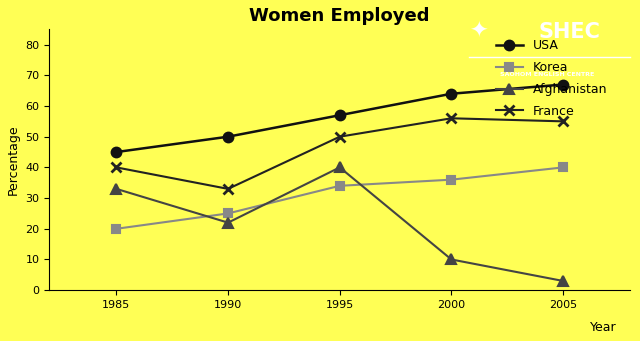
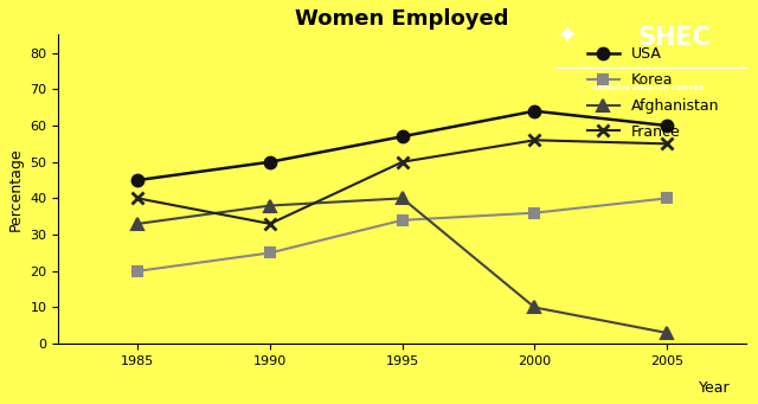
Afghanistan/1990: 22 -> 38
USA/2005: 67 -> 60
